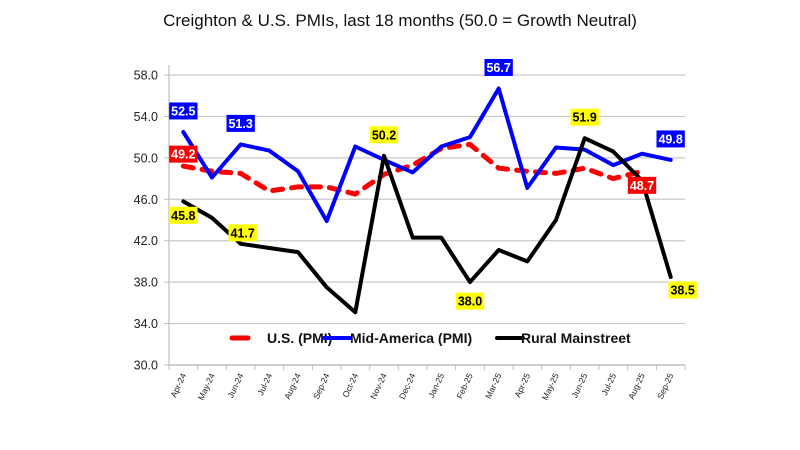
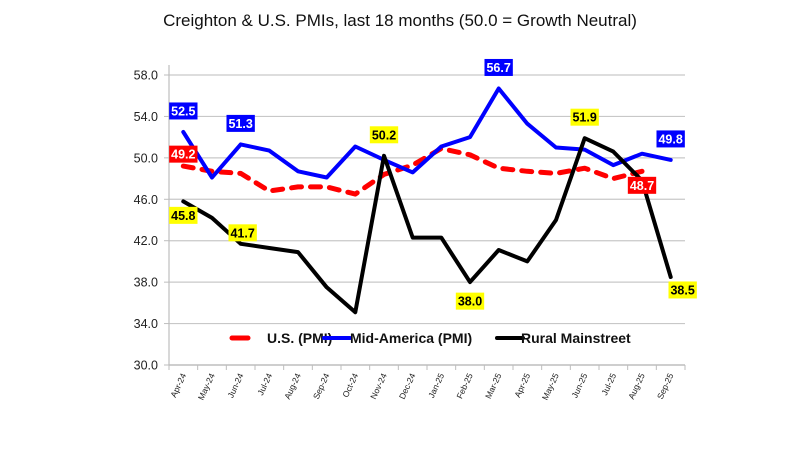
Mid-America (PMI)/Sep-24: 43.9 -> 48.1
U.S. (PMI)/Feb-25: 51.3 -> 50.3
Mid-America (PMI)/Apr-25: 47.1 -> 53.3
